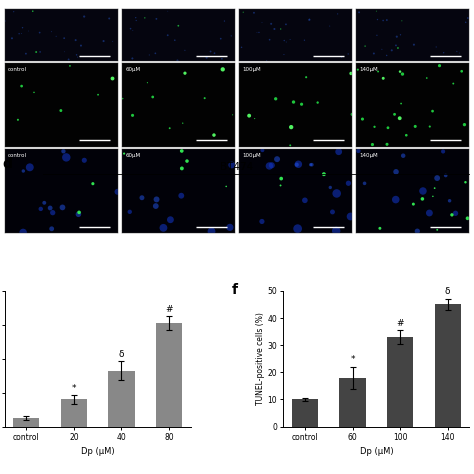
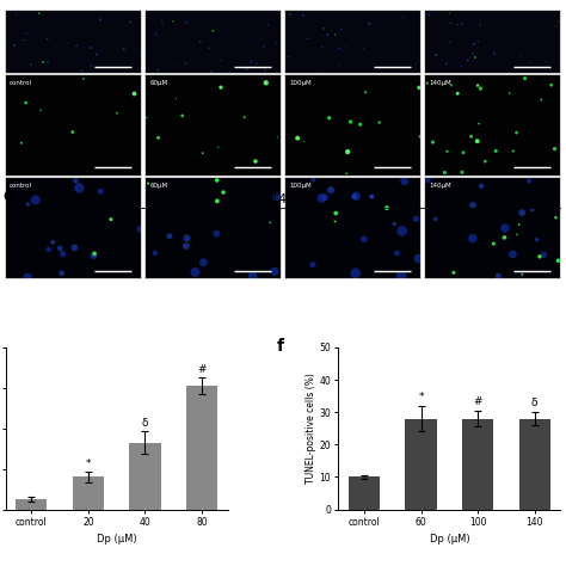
60: 18 -> 28
100: 33 -> 28
140: 45 -> 28
